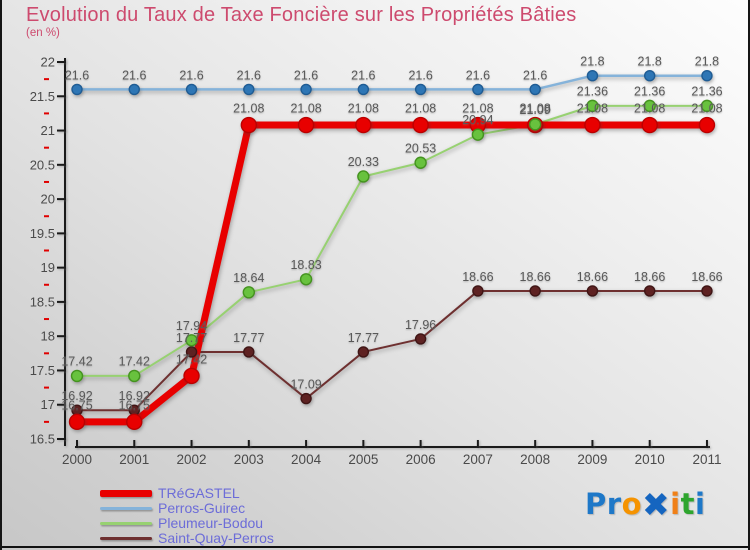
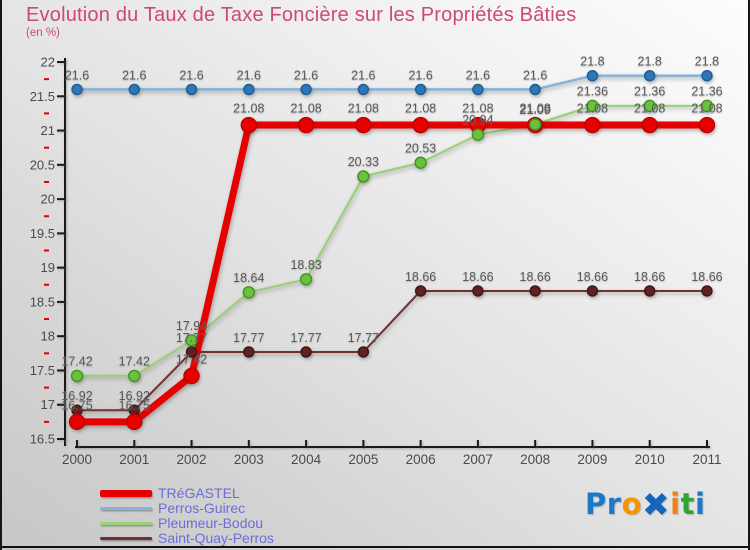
Saint-Quay-Perros/2004: 17.09 -> 17.77
Saint-Quay-Perros/2006: 17.96 -> 18.66
